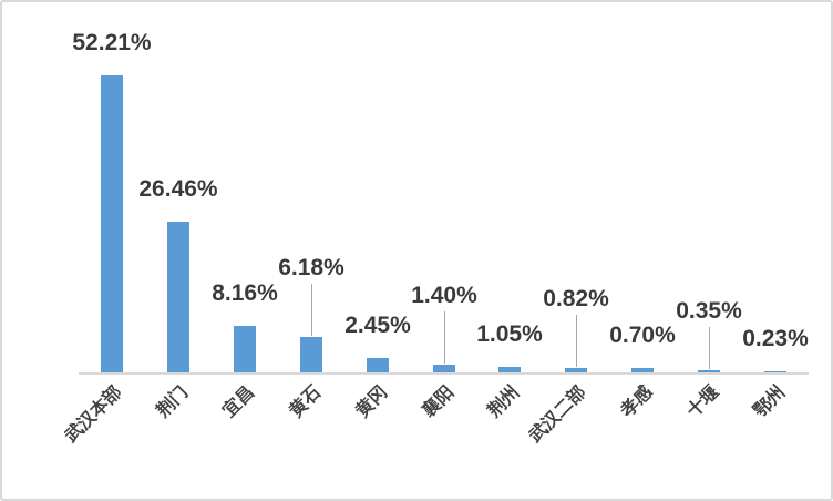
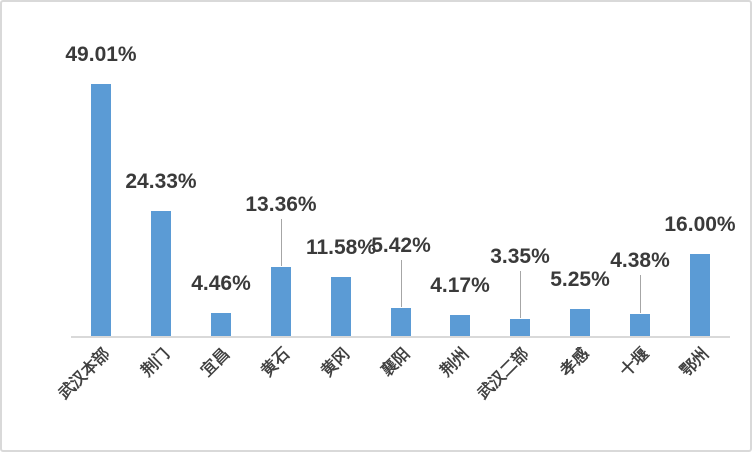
武汉本部: 52.21% -> 49.01%
荆门: 26.46% -> 24.33%
宜昌: 8.16% -> 4.46%
黄石: 6.18% -> 13.36%
黄冈: 2.45% -> 11.58%
襄阳: 1.40% -> 5.42%
荆州: 1.05% -> 4.17%
武汉二部: 0.82% -> 3.35%
孝感: 0.70% -> 5.25%
十堰: 0.35% -> 4.38%
鄂州: 0.23% -> 16.00%
